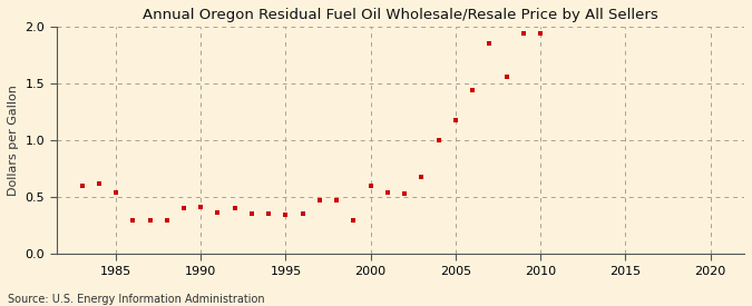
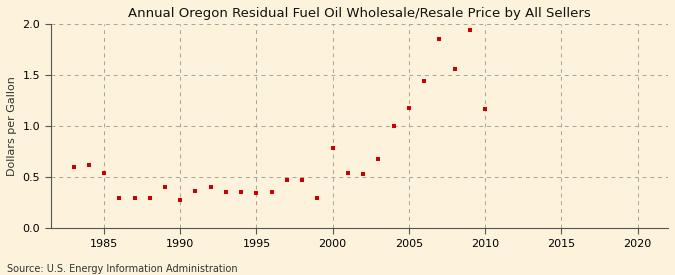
1990: 0.41 -> 0.28
2000: 0.60 -> 0.79
2010: 1.94 -> 1.17
